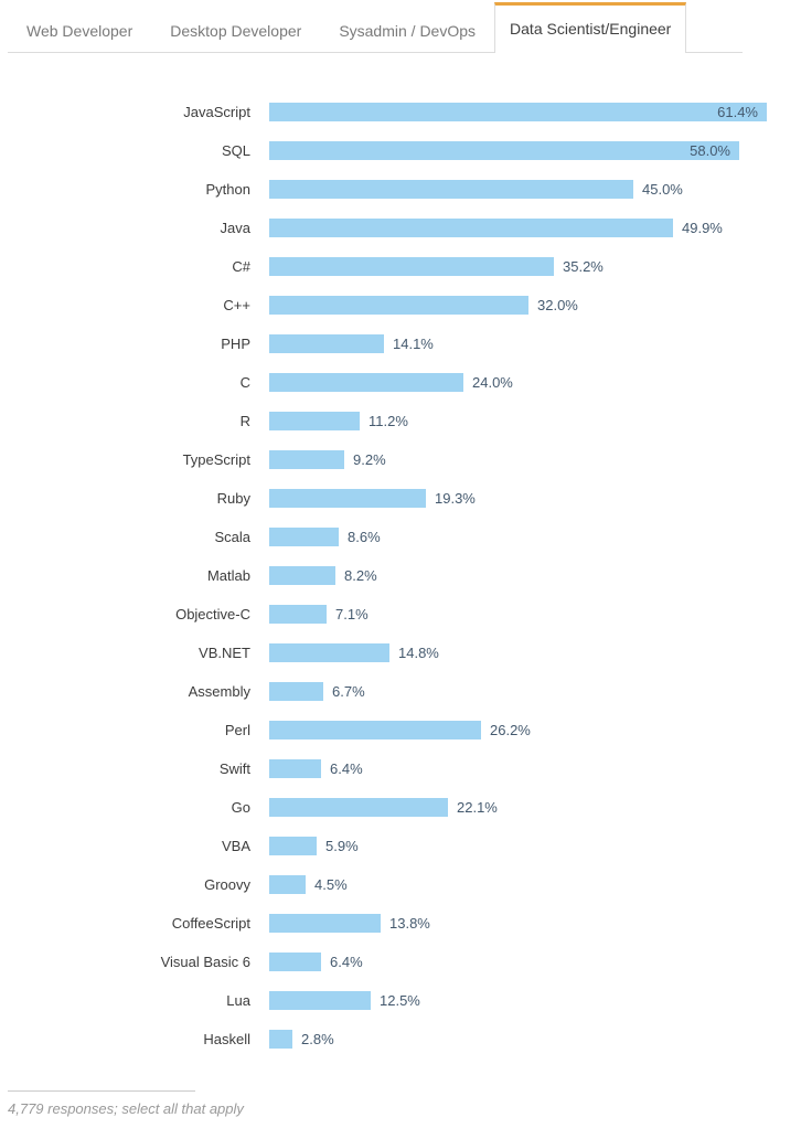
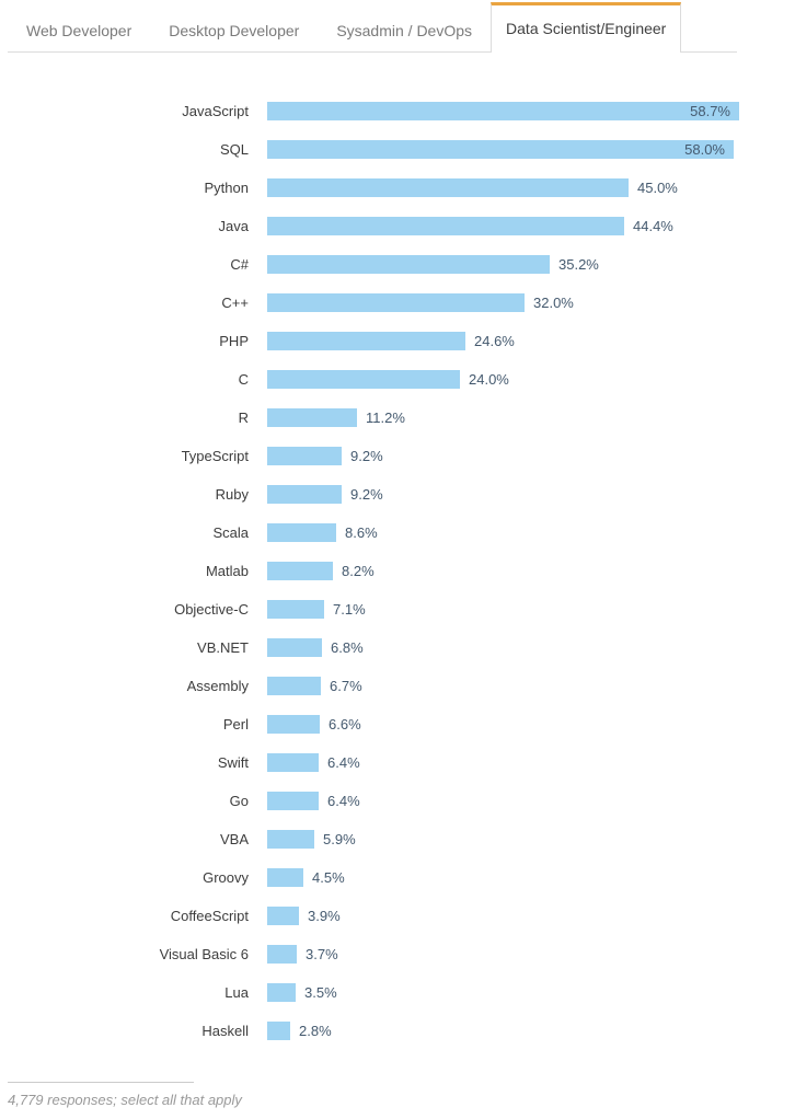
JavaScript: 61.4% -> 58.7%
Java: 49.9% -> 44.4%
PHP: 14.1% -> 24.6%
Ruby: 19.3% -> 9.2%
VB.NET: 14.8% -> 6.8%
Perl: 26.2% -> 6.6%
Go: 22.1% -> 6.4%
CoffeeScript: 13.8% -> 3.9%
Visual Basic 6: 6.4% -> 3.7%
Lua: 12.5% -> 3.5%
